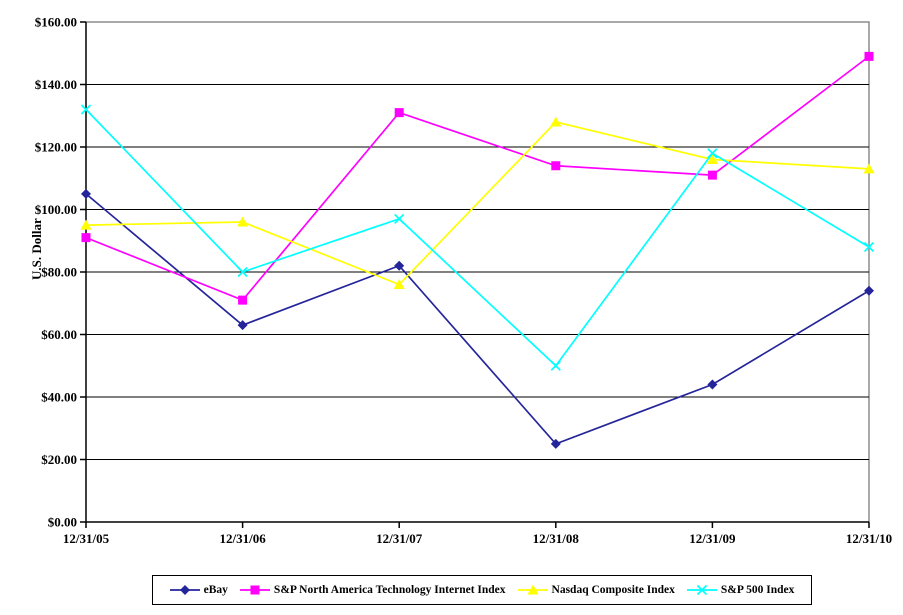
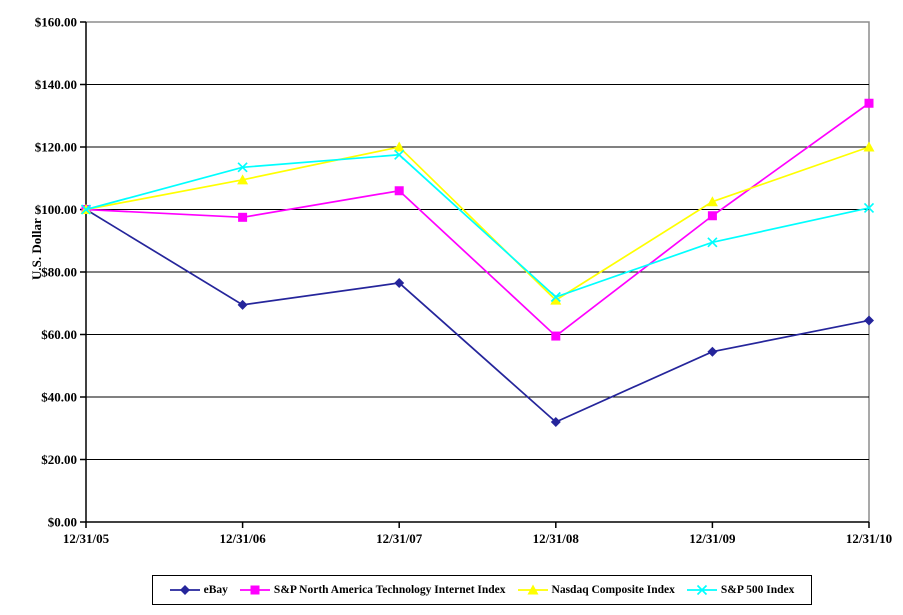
eBay/12/31/05: $105 -> $100
S&P North America Technology Internet Index/12/31/05: $91 -> $100
Nasdaq Composite Index/12/31/05: $95 -> $100
S&P 500 Index/12/31/05: $132 -> $100
eBay/12/31/06: $63 -> $70
S&P North America Technology Internet Index/12/31/06: $71 -> $98
Nasdaq Composite Index/12/31/06: $96 -> $110
S&P 500 Index/12/31/06: $80 -> $114
eBay/12/31/07: $82 -> $76
S&P North America Technology Internet Index/12/31/07: $131 -> $106
Nasdaq Composite Index/12/31/07: $76 -> $120
S&P 500 Index/12/31/07: $97 -> $118
eBay/12/31/08: $25 -> $32
S&P North America Technology Internet Index/12/31/08: $114 -> $60
Nasdaq Composite Index/12/31/08: $128 -> $71
S&P 500 Index/12/31/08: $50 -> $72
eBay/12/31/09: $44 -> $54
S&P North America Technology Internet Index/12/31/09: $111 -> $98
Nasdaq Composite Index/12/31/09: $116 -> $102
S&P 500 Index/12/31/09: $118 -> $90
eBay/12/31/10: $74 -> $64
S&P North America Technology Internet Index/12/31/10: $149 -> $134
Nasdaq Composite Index/12/31/10: $113 -> $120
S&P 500 Index/12/31/10: $88 -> $100
